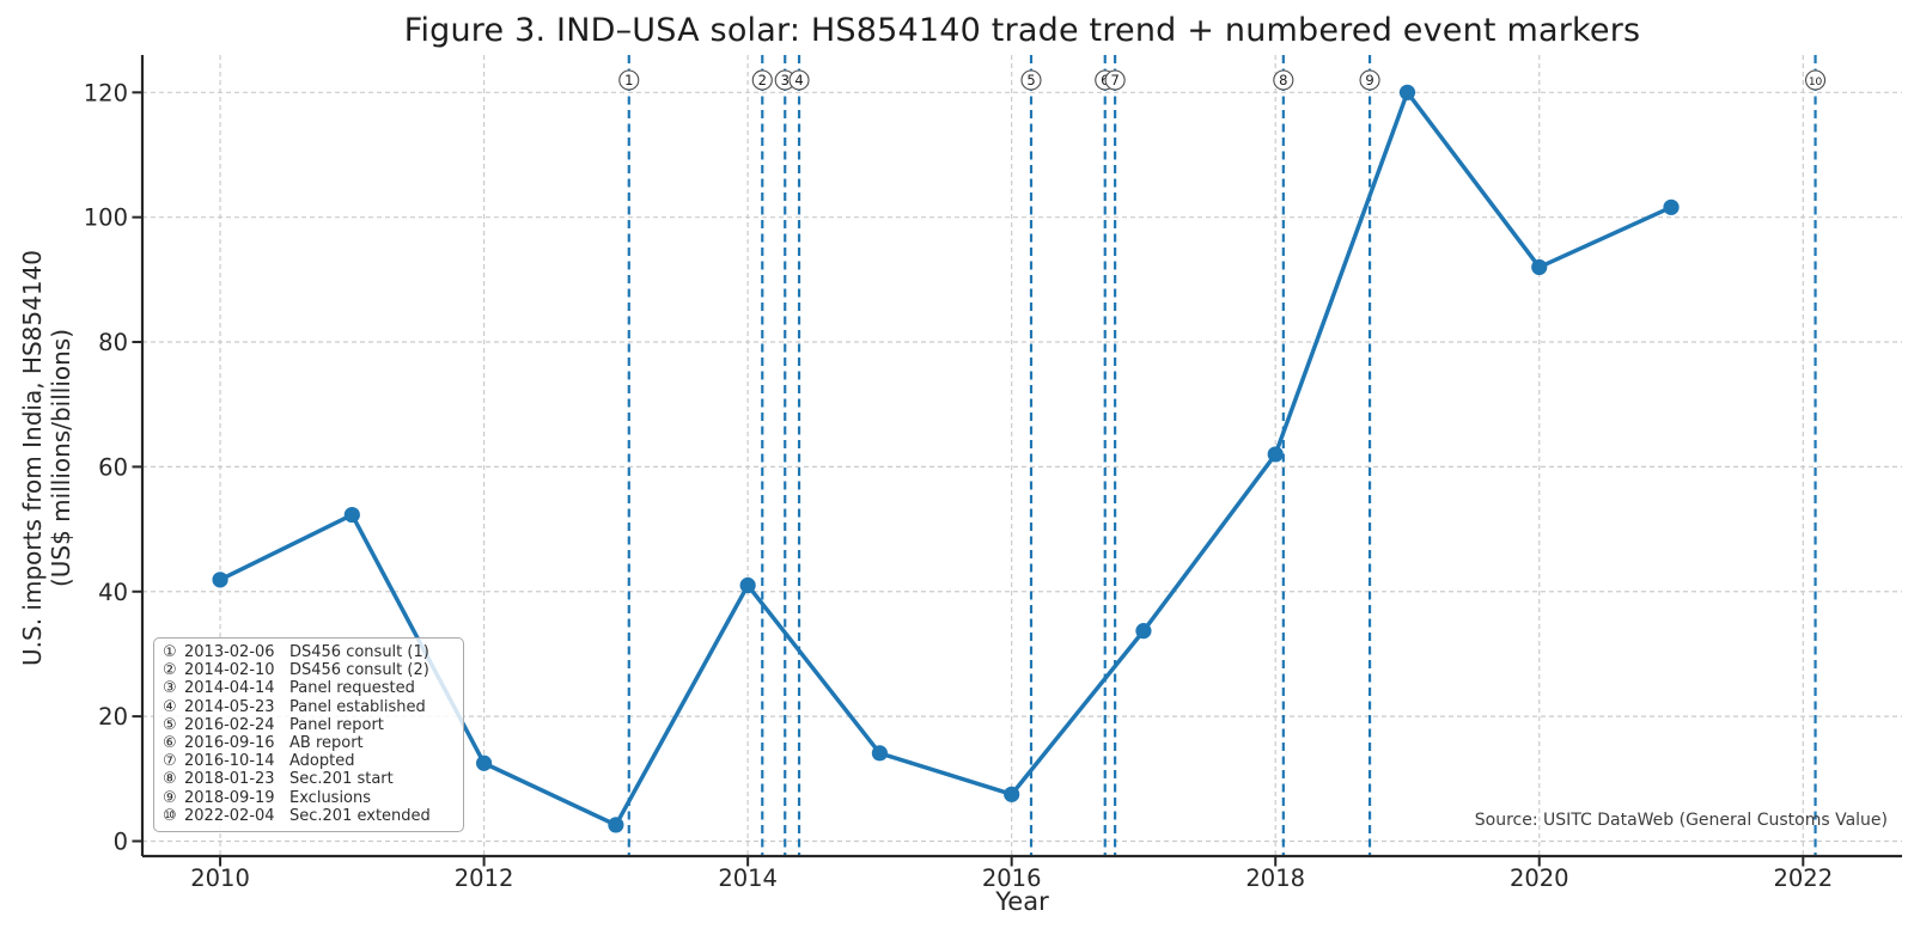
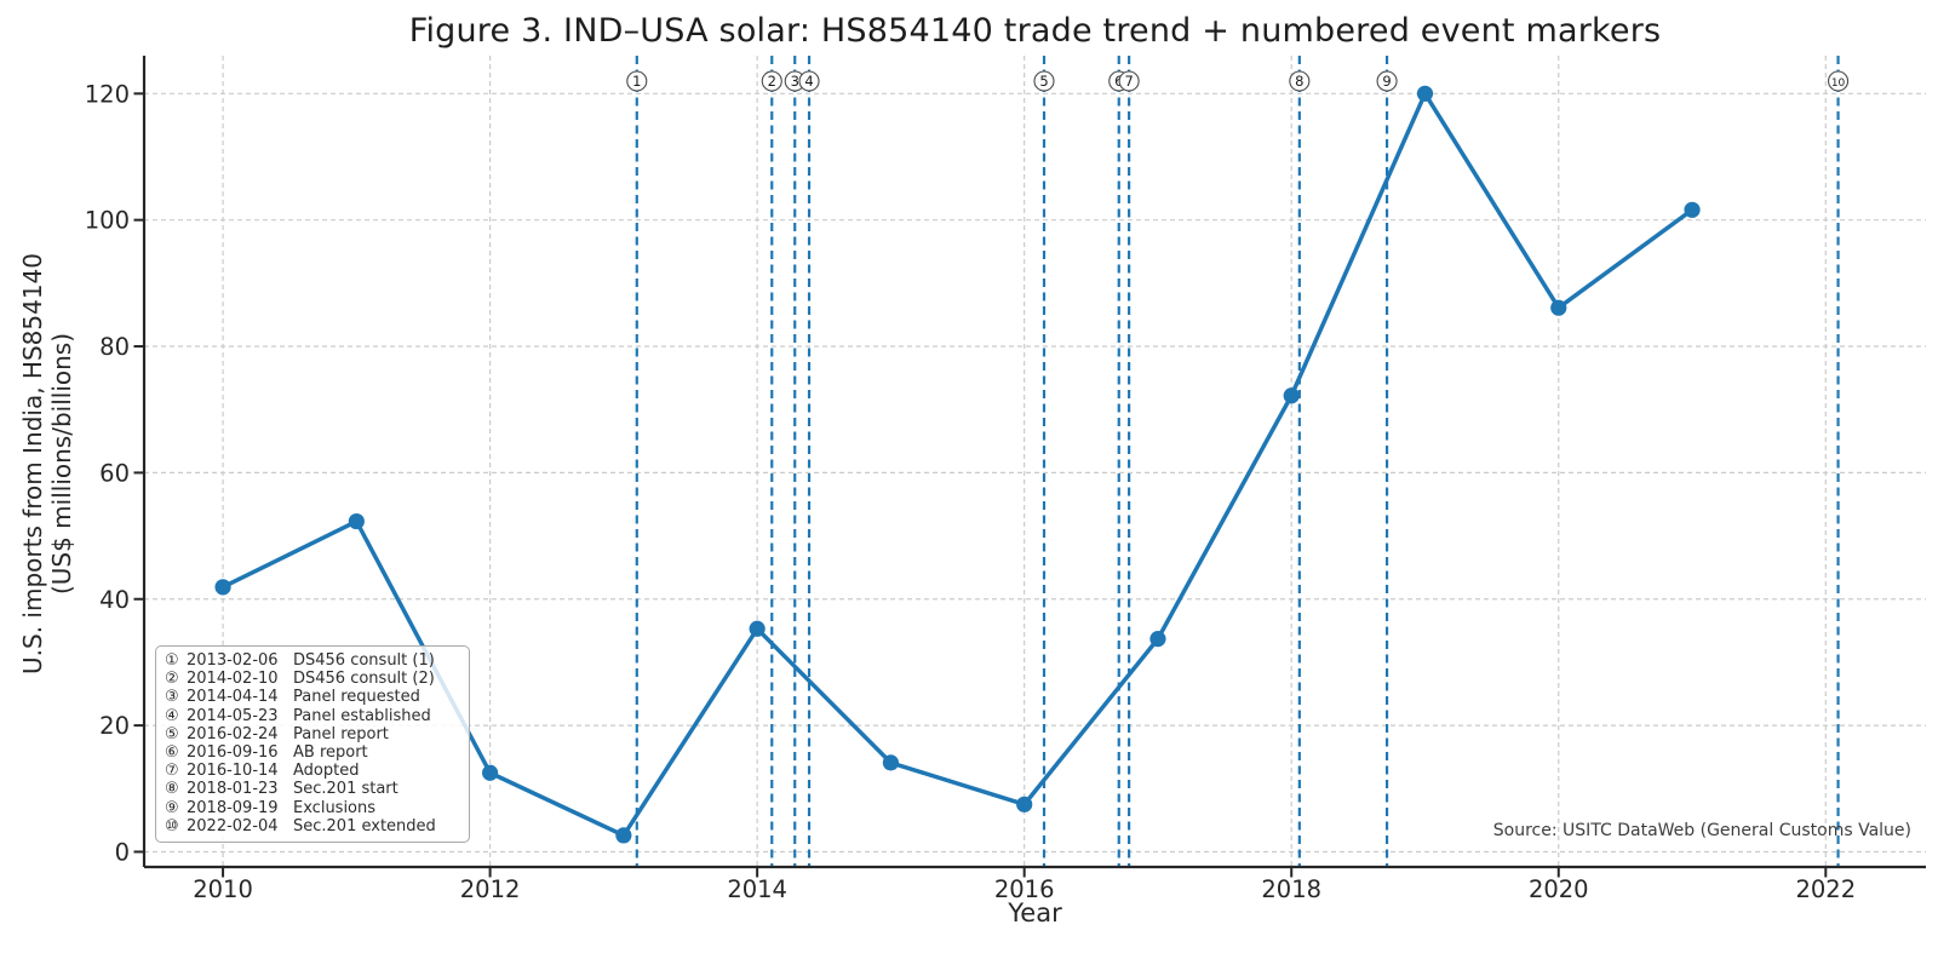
2014: 41 -> 35
2018: 62 -> 72
2020: 92 -> 86
